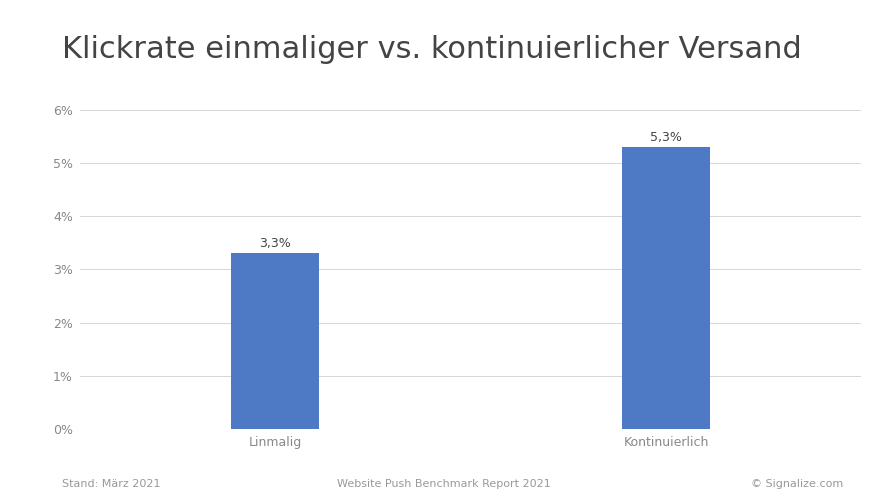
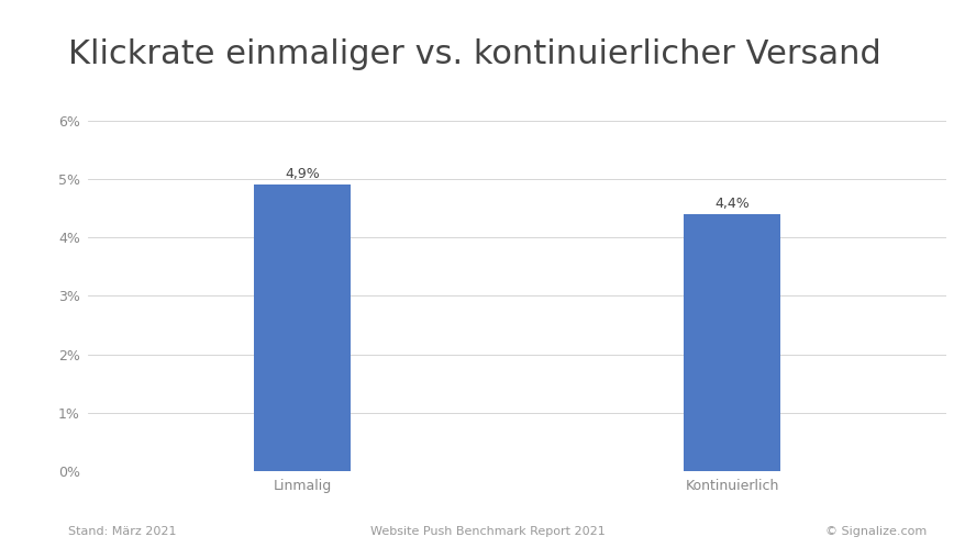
Linmalig: 3,3% -> 4,9%
Kontinuierlich: 5,3% -> 4,4%
